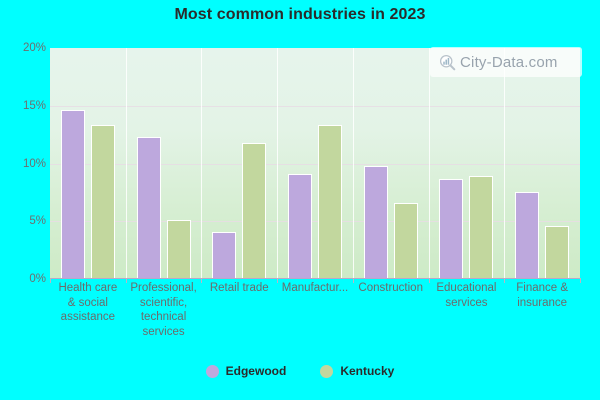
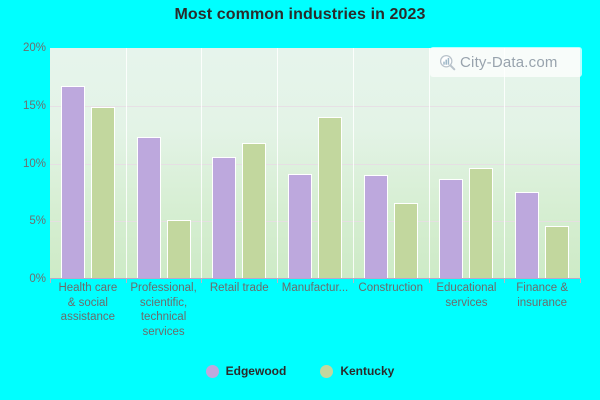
Edgewood/Health care & social assistance: 14.6% -> 16.7%
Kentucky/Health care & social assistance: 13.3% -> 14.9%
Edgewood/Retail trade: 4.1% -> 10.6%
Kentucky/Manufactur...: 13.3% -> 14.0%
Edgewood/Construction: 9.8% -> 9.0%
Kentucky/Educational services: 8.9% -> 9.6%
